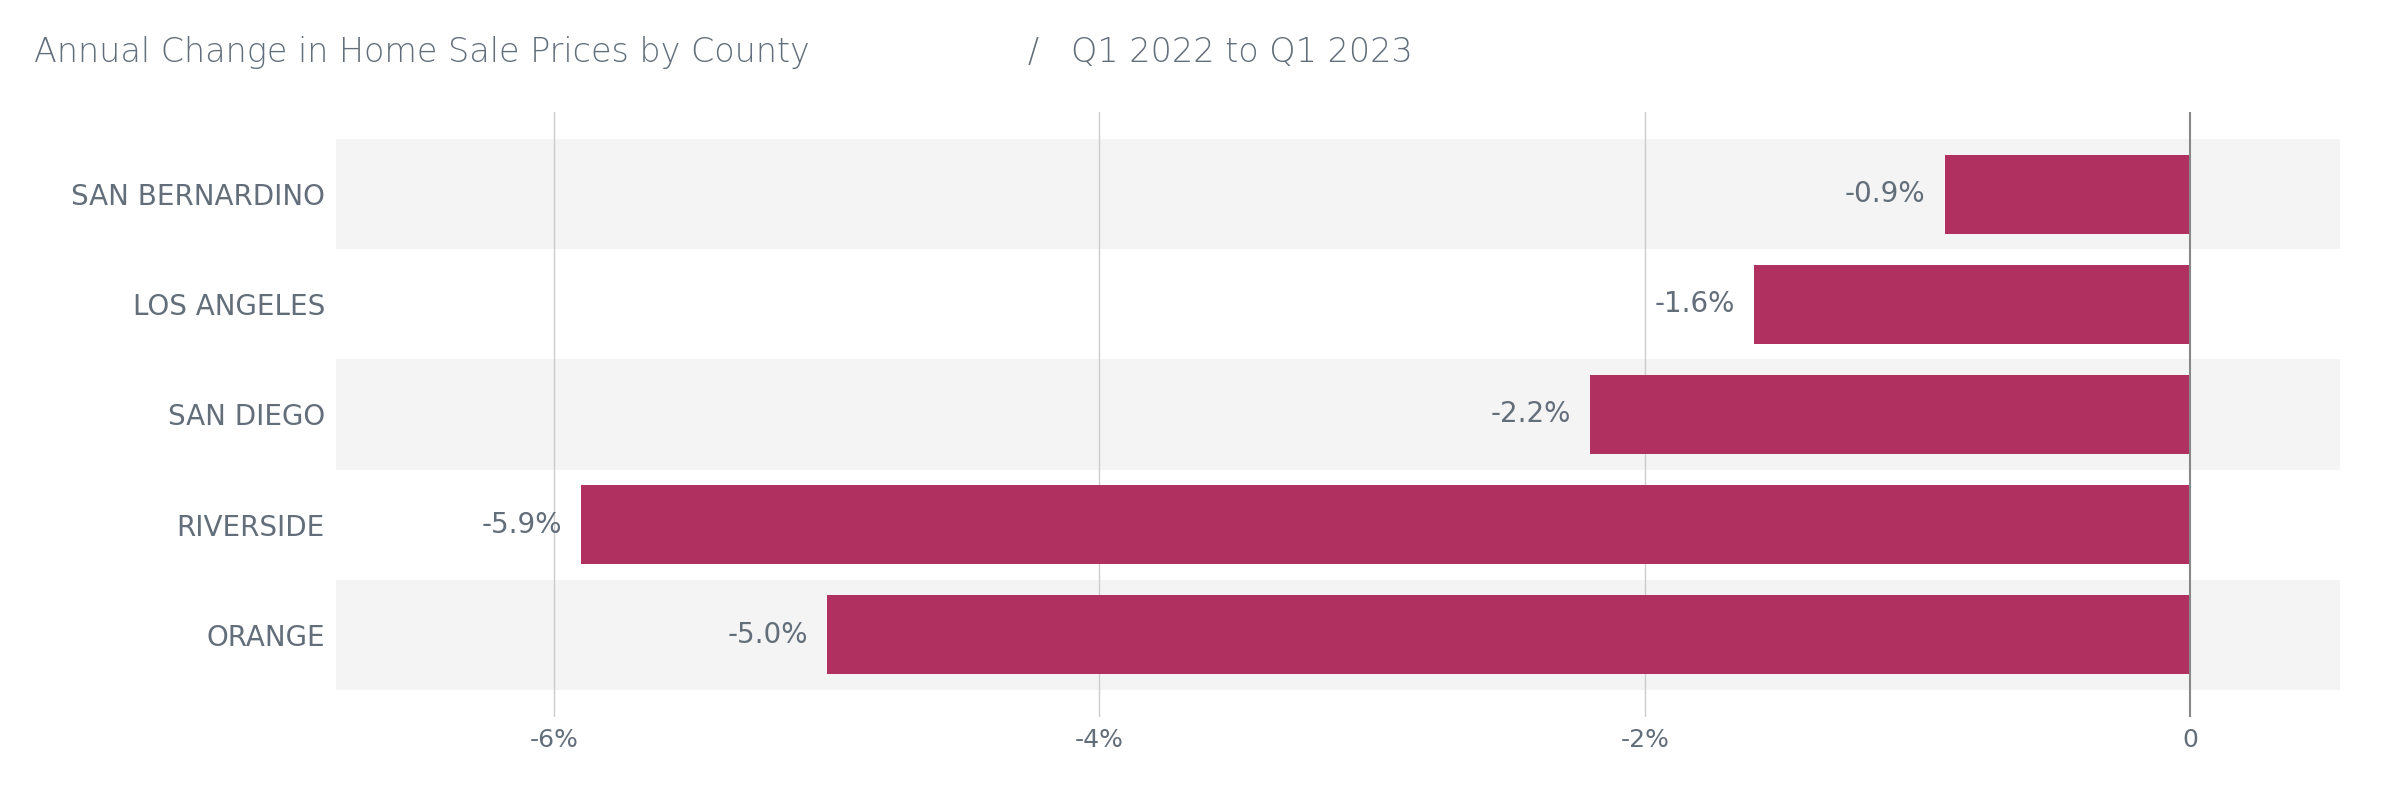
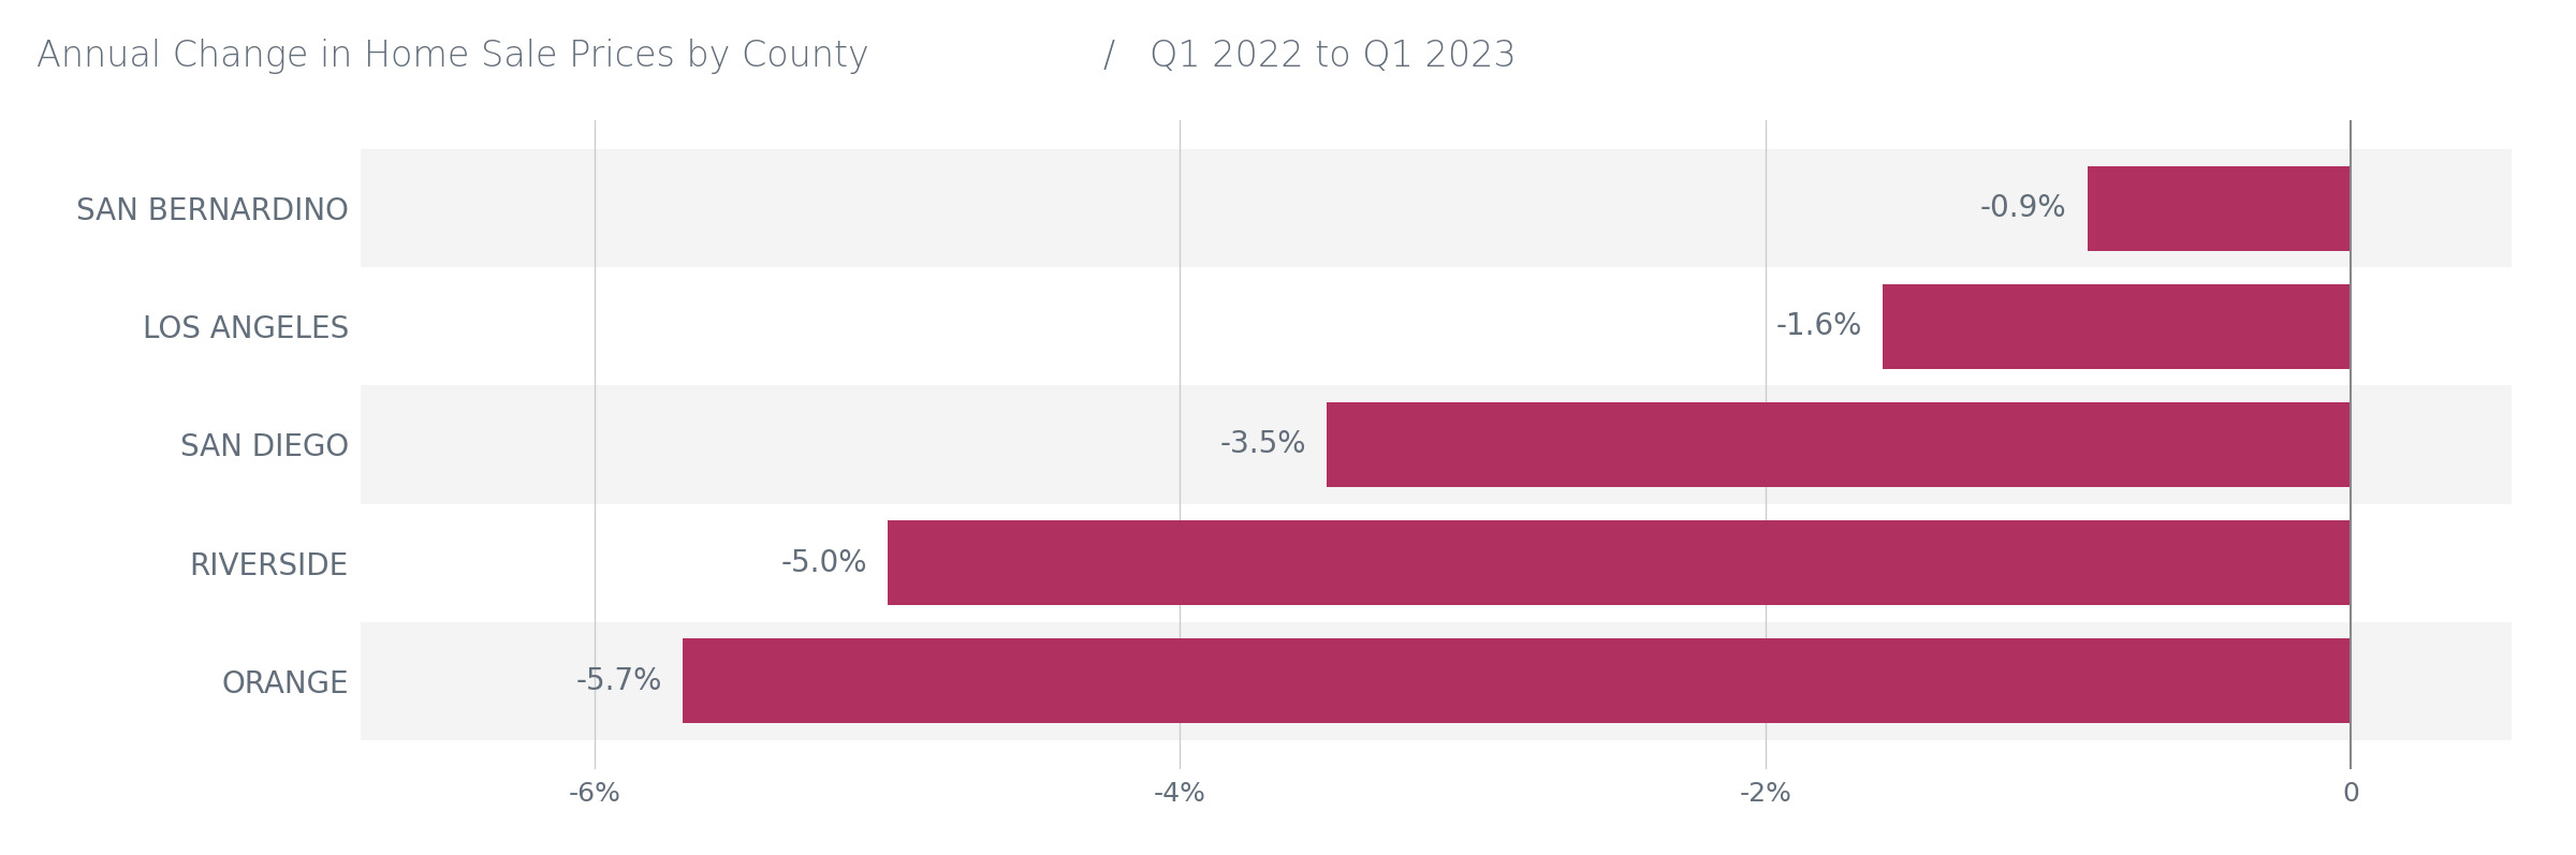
SAN DIEGO: -2.2% -> -3.5%
RIVERSIDE: -5.9% -> -5.0%
ORANGE: -5.0% -> -5.7%
